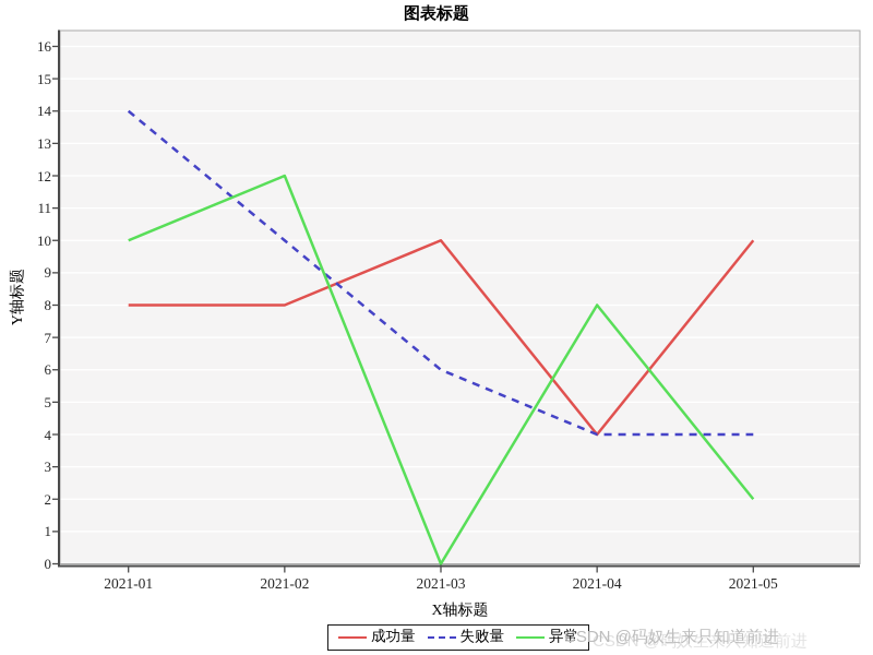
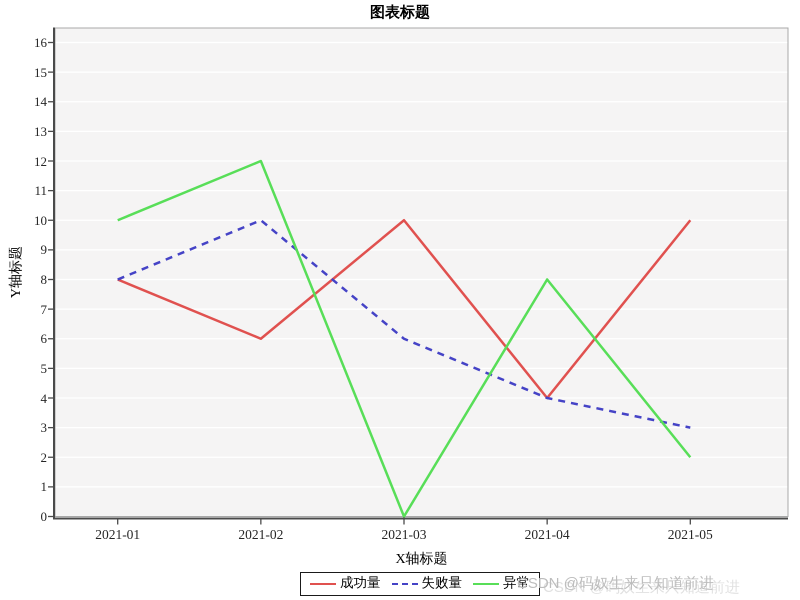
失败量/2021-01: 14 -> 8
成功量/2021-02: 8 -> 6
失败量/2021-05: 4 -> 3
